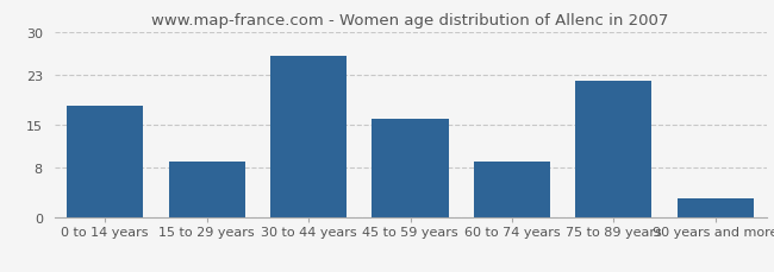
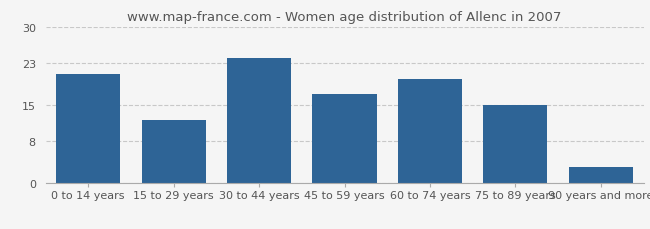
0 to 14 years: 18 -> 21
15 to 29 years: 9 -> 12
30 to 44 years: 26 -> 24
45 to 59 years: 16 -> 17
60 to 74 years: 9 -> 20
75 to 89 years: 22 -> 15
